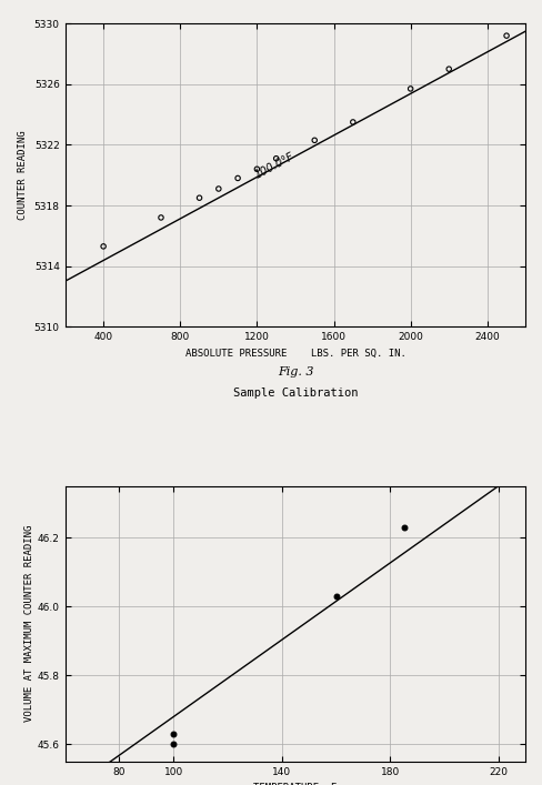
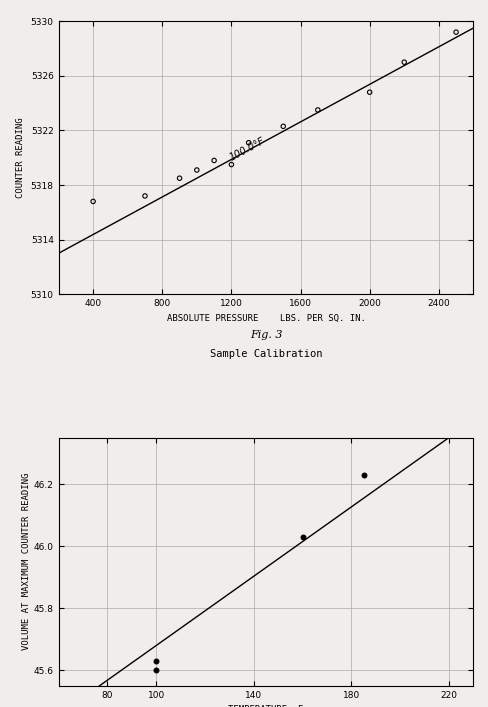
400: 5315.3 -> 5316.8
1200: 5320.4 -> 5319.5
2000: 5325.7 -> 5324.8
